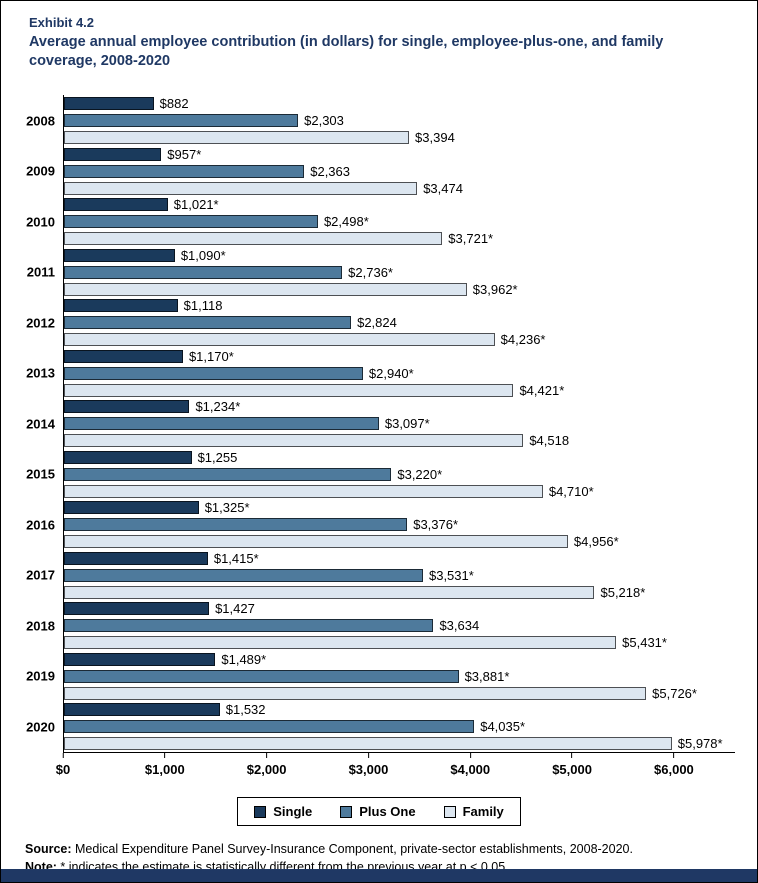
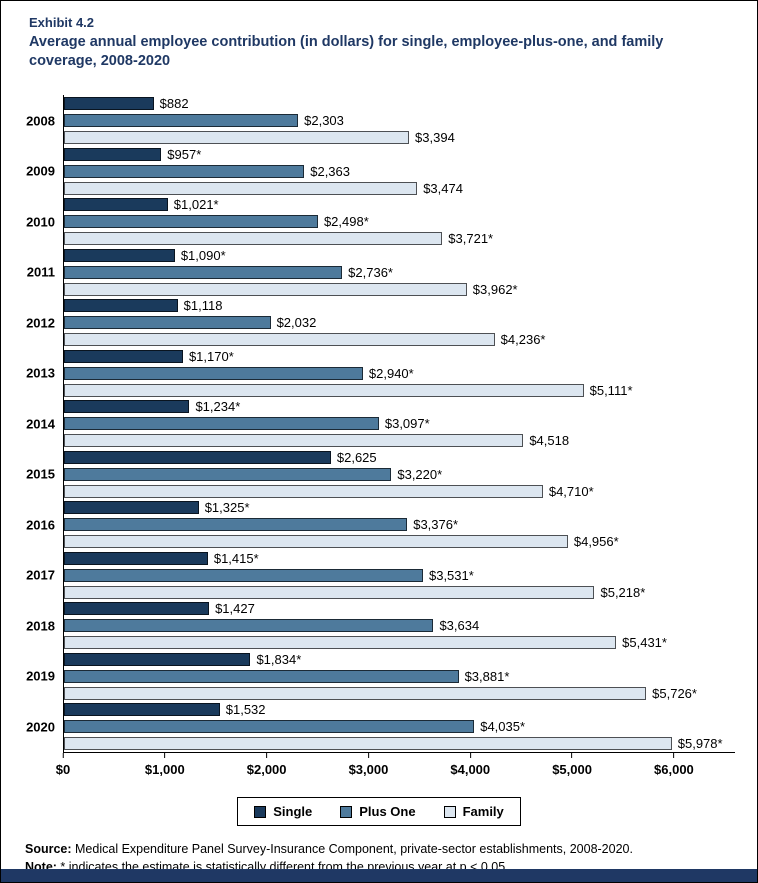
Plus One/2012: $2,824 -> $2,032
Family/2013: 4,421 -> 5,111
Single/2015: $1,255 -> $2,625
Single/2019: 1,489 -> 1,834
